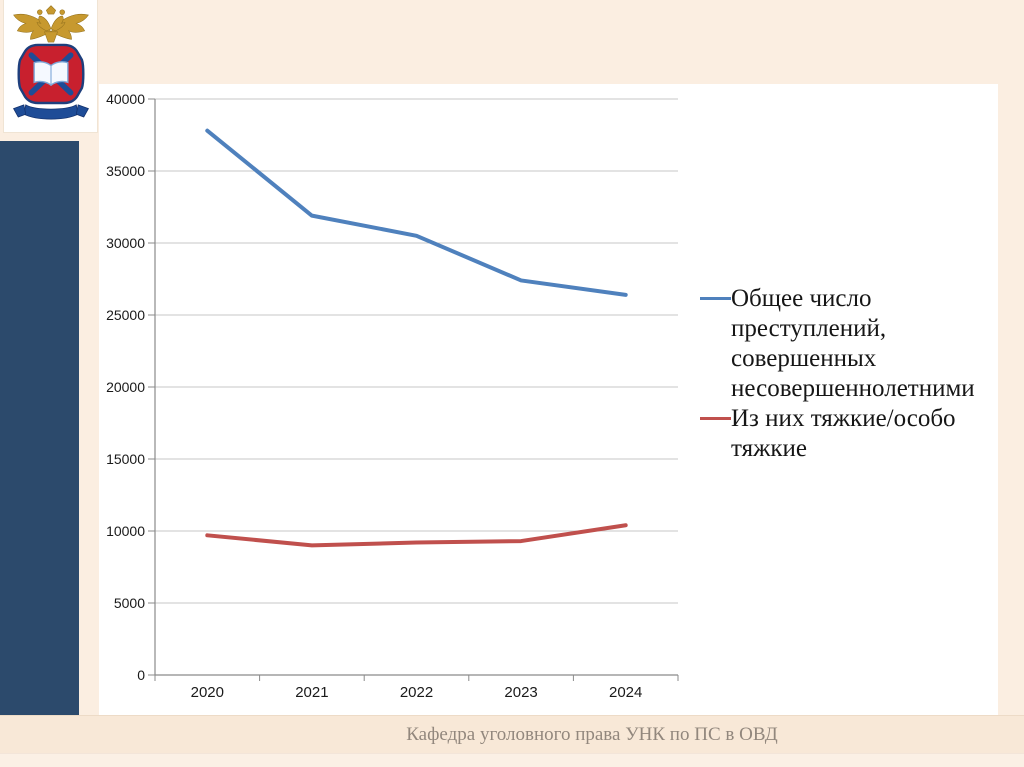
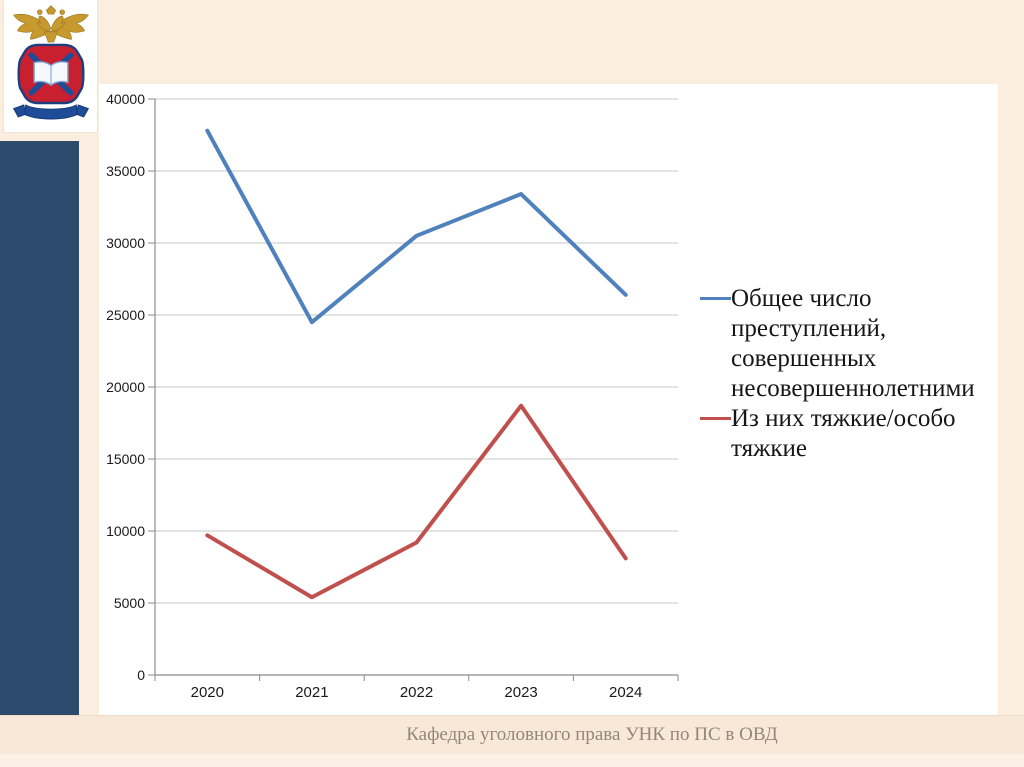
Общее число преступлений, совершенных несовершеннолетними/2021: 31900 -> 24500
Из них тяжкие/особо тяжкие/2021: 9000 -> 5400
Общее число преступлений, совершенных несовершеннолетними/2023: 27400 -> 33400
Из них тяжкие/особо тяжкие/2023: 9300 -> 18700
Из них тяжкие/особо тяжкие/2024: 10400 -> 8100
